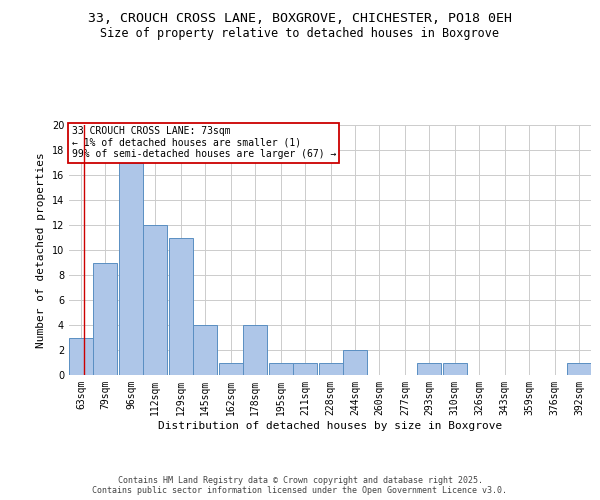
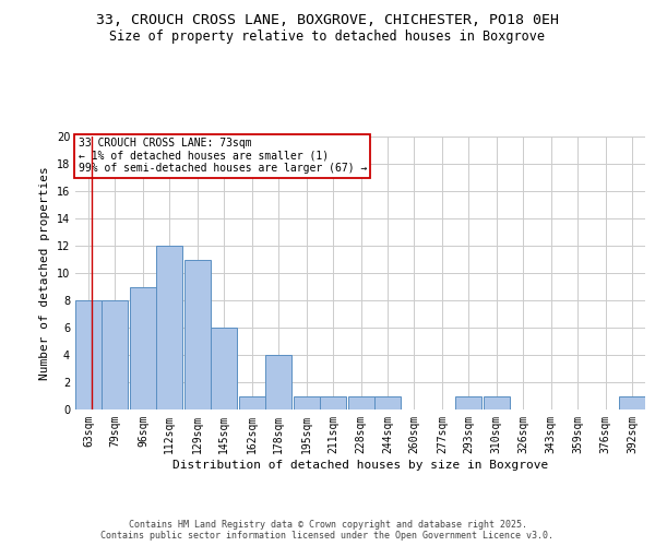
63sqm: 3 -> 8
79sqm: 9 -> 8
96sqm: 17 -> 9
145sqm: 4 -> 6
244sqm: 2 -> 1
